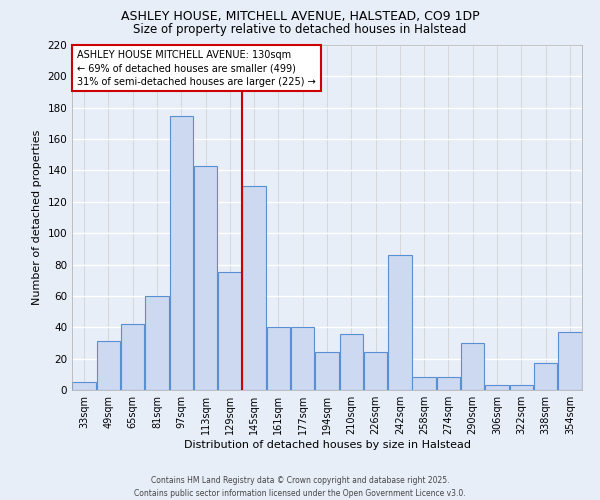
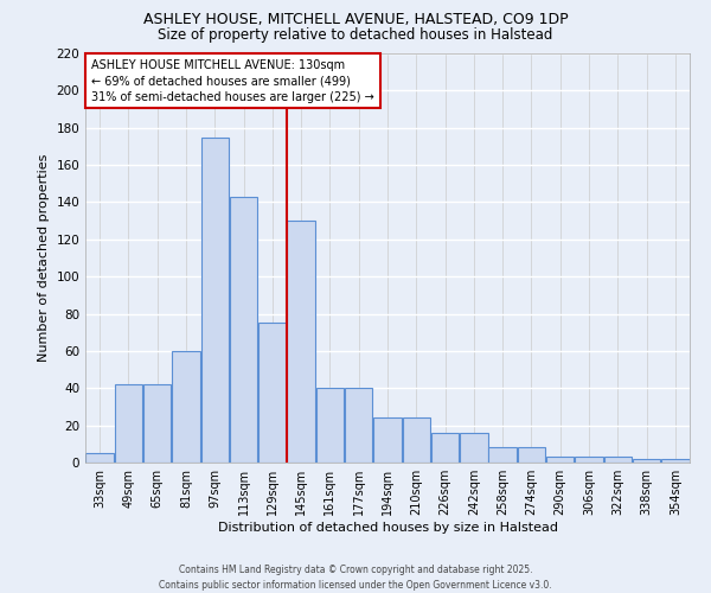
49sqm: 31 -> 42
210sqm: 36 -> 24
226sqm: 24 -> 16
242sqm: 86 -> 16
290sqm: 30 -> 3
338sqm: 17 -> 2
354sqm: 37 -> 2
